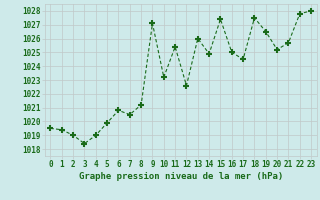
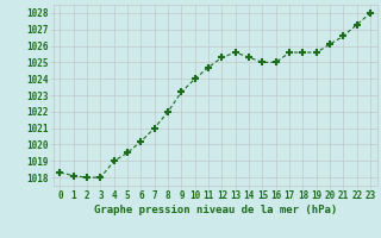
0: 1019.5 -> 1018.3
1: 1019.4 -> 1018.1
2: 1019.0 -> 1018.0
3: 1018.4 -> 1018.0
5: 1019.9 -> 1019.5
6: 1020.8 -> 1020.2
7: 1020.5 -> 1021.0
8: 1021.2 -> 1022.0
9: 1027.1 -> 1023.2
10: 1023.2 -> 1024.0
11: 1025.4 -> 1024.7
12: 1022.6 -> 1025.3
13: 1026.0 -> 1025.6
14: 1024.9 -> 1025.3
15: 1027.4 -> 1025.0
17: 1024.5 -> 1025.6
18: 1027.5 -> 1025.6
19: 1026.5 -> 1025.6
20: 1025.2 -> 1026.1
21: 1025.7 -> 1026.6
22: 1027.8 -> 1027.3
